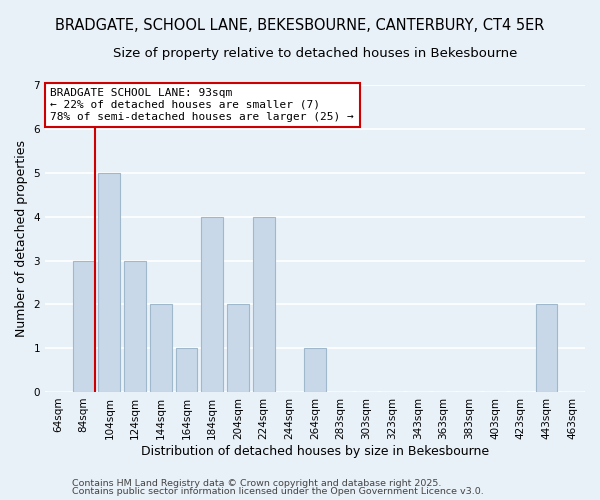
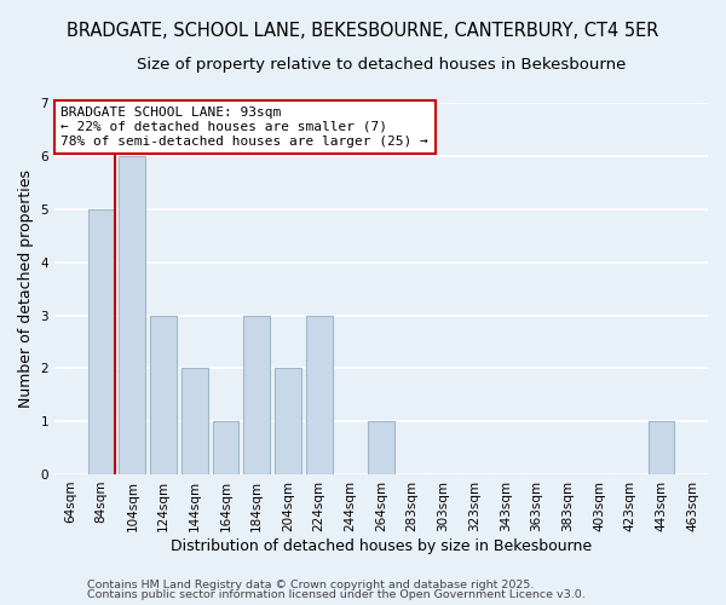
84sqm: 3 -> 5
104sqm: 5 -> 6
184sqm: 4 -> 3
224sqm: 4 -> 3
443sqm: 2 -> 1
